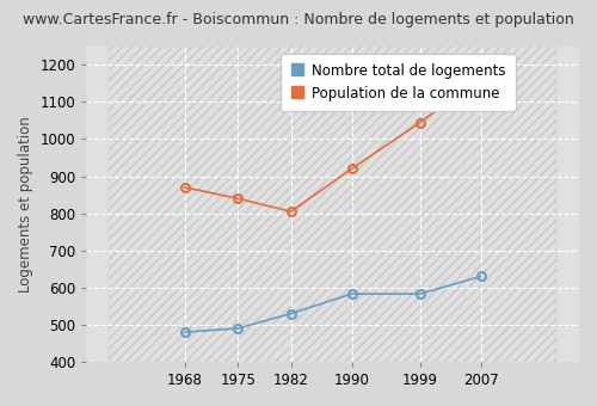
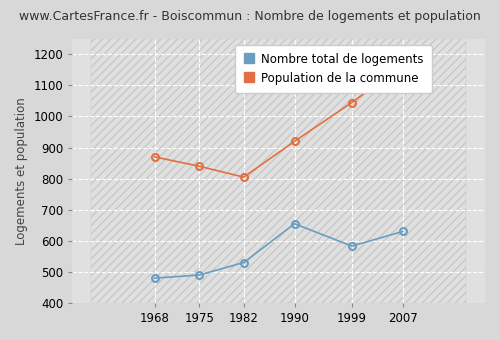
Nombre total de logements/1990: 583 -> 655
